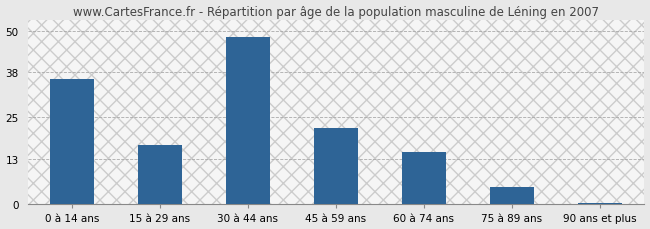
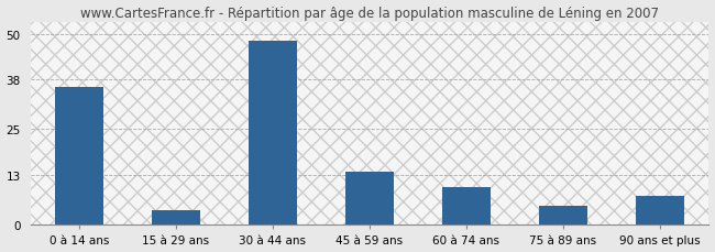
15 à 29 ans: 17.0 -> 4.0
45 à 59 ans: 22.0 -> 14.0
60 à 74 ans: 15.0 -> 10.0
90 ans et plus: 0.5 -> 7.5
